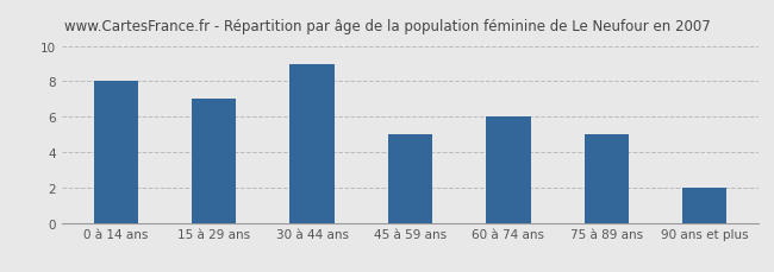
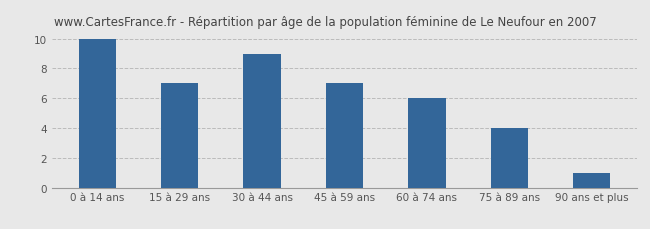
0 à 14 ans: 8 -> 10
45 à 59 ans: 5 -> 7
75 à 89 ans: 5 -> 4
90 ans et plus: 2 -> 1
